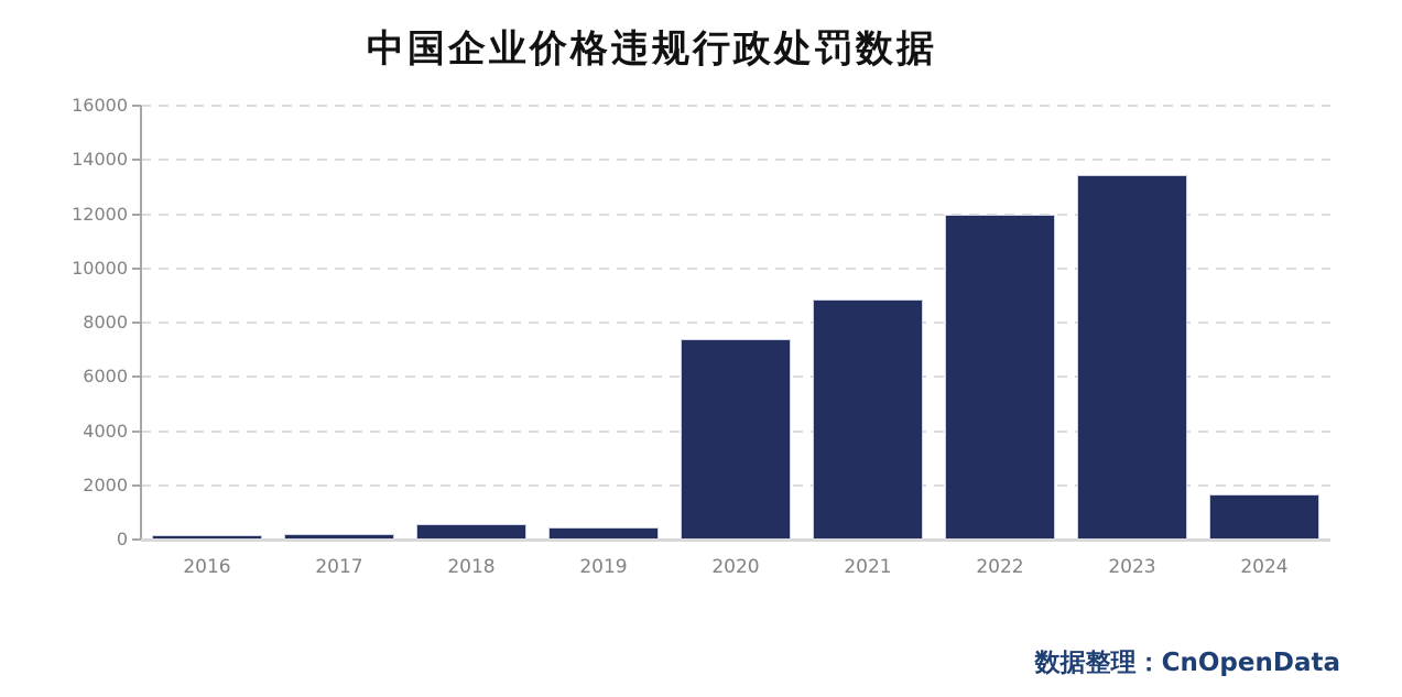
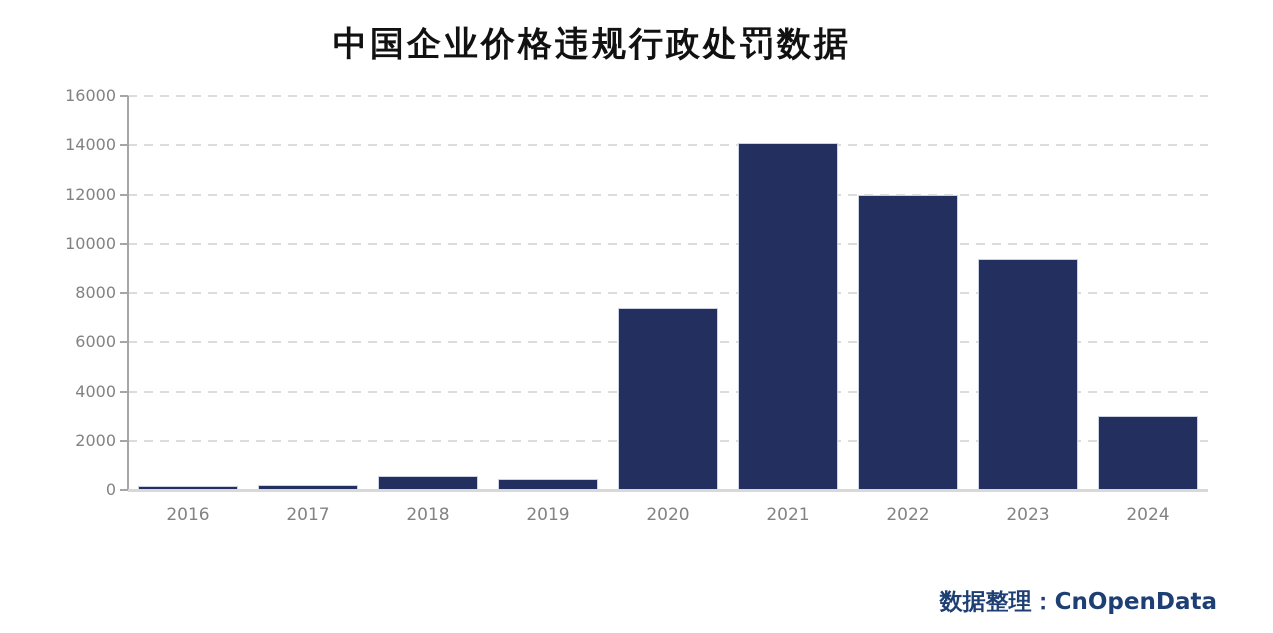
2021: 8900 -> 14100
2023: 13400 -> 9400
2024: 1700 -> 3000
